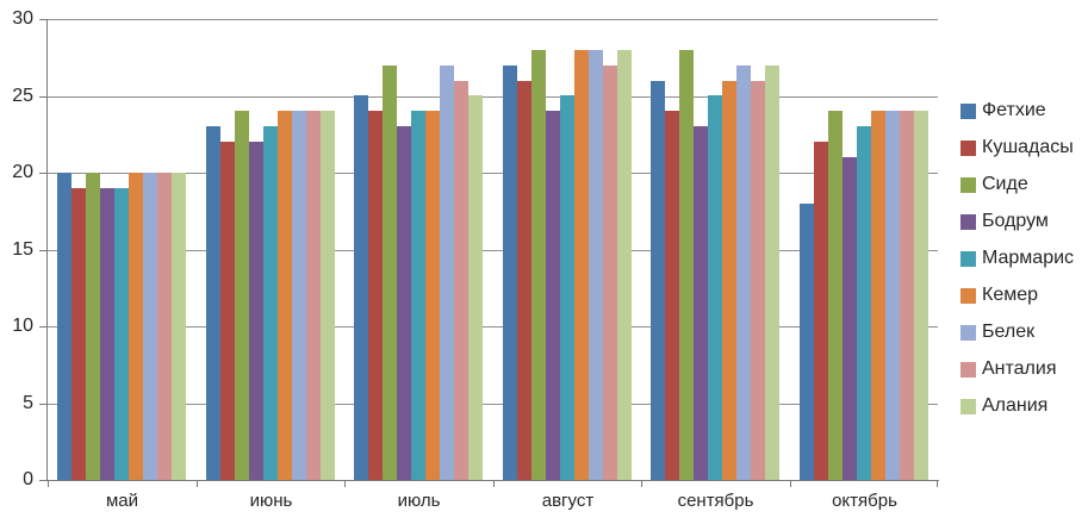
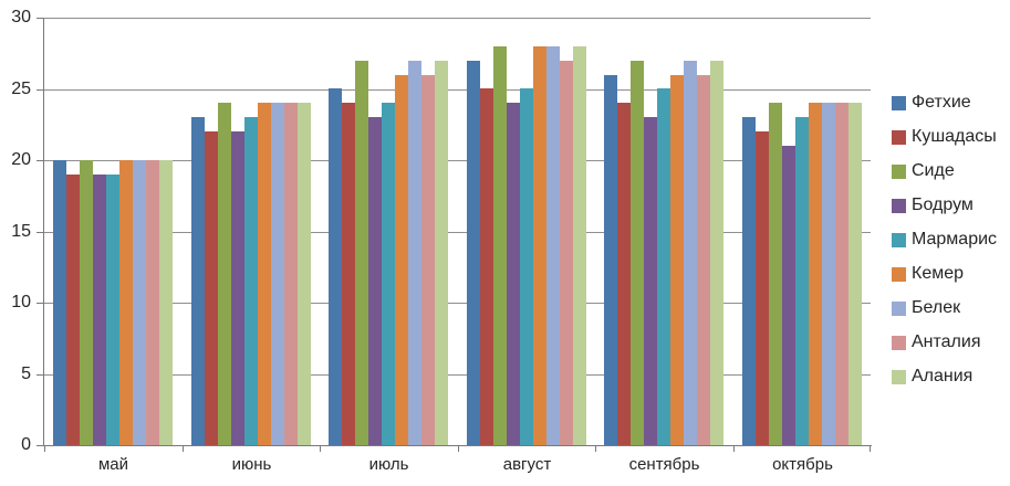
Кемер/июль: 24 -> 26
Алания/июль: 25 -> 27
Кушадасы/август: 26 -> 25
Сиде/сентябрь: 28 -> 27
Фетхие/октябрь: 18 -> 23
